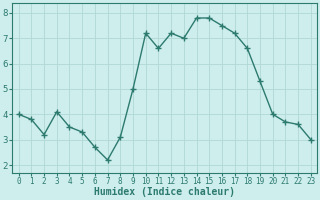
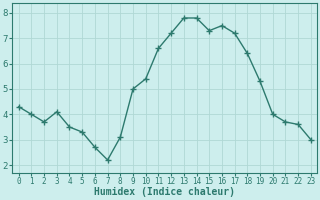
0: 4.0 -> 4.3
1: 3.8 -> 4.0
2: 3.2 -> 3.7
10: 7.2 -> 5.4
13: 7.0 -> 7.8
15: 7.8 -> 7.3
18: 6.6 -> 6.4
